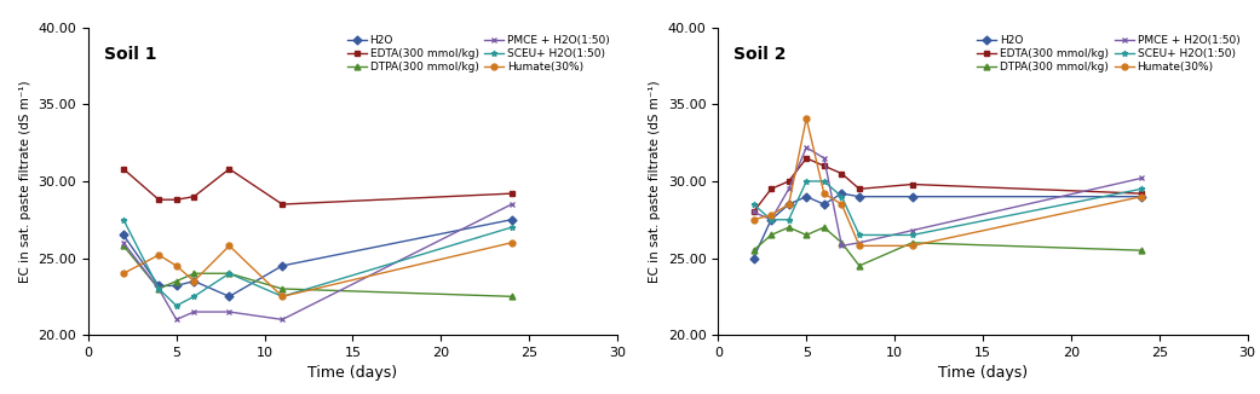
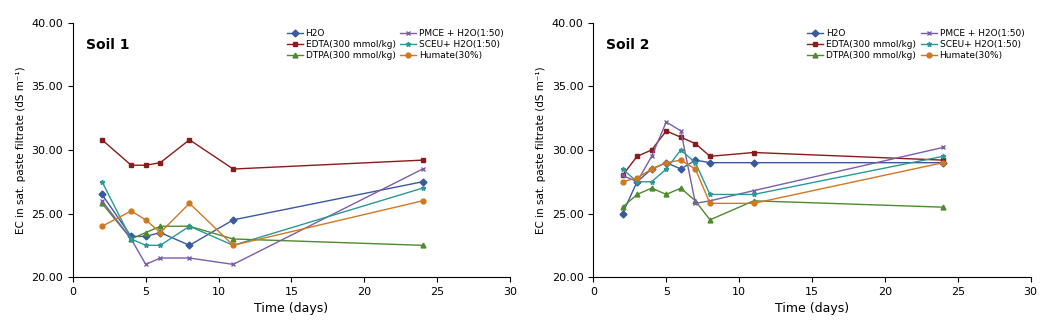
Soil 1/SCEU+ H2O(1:50)/5: 21.9 -> 22.5
Soil 2/SCEU+ H2O(1:50)/5: 30.0 -> 28.5
Soil 2/Humate(30%)/5: 34.1 -> 29.0
